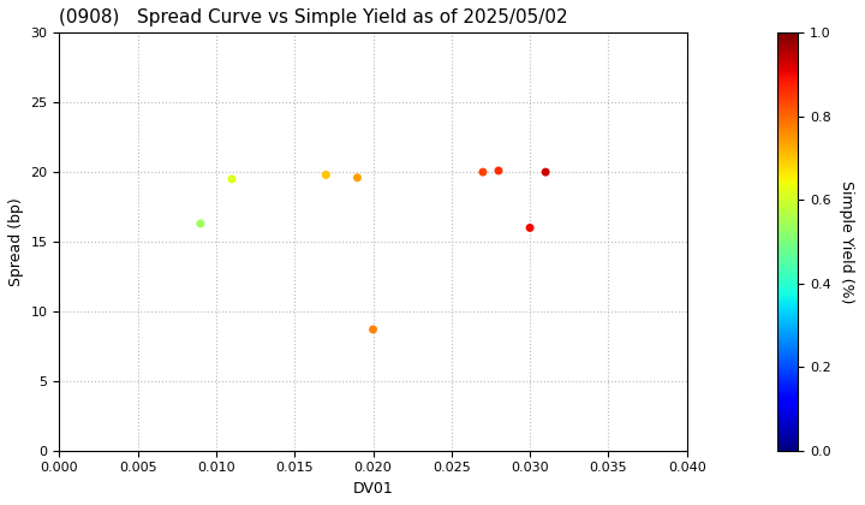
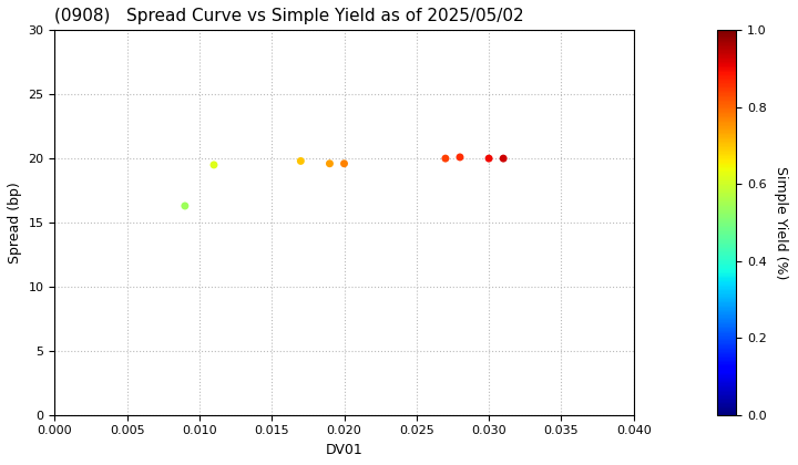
0.020: 8.7 -> 19.6
0.030: 16.0 -> 20.0
